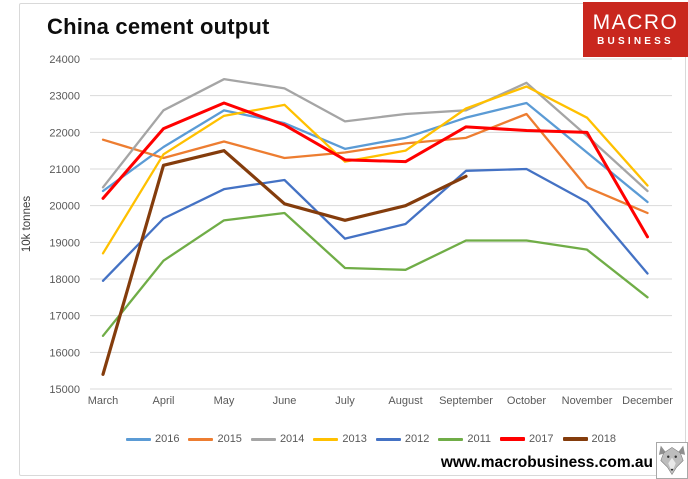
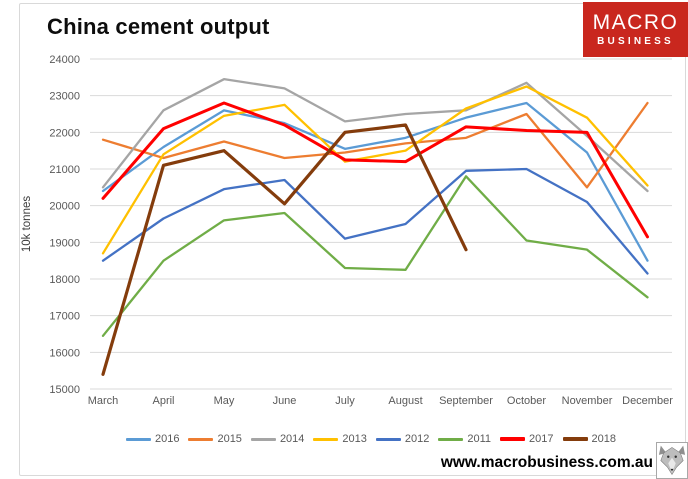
2012/March: 18000 -> 18500
2018/July: 19600 -> 22000
2018/August: 20000 -> 22200
2011/September: 19000 -> 20800
2018/September: 20800 -> 18800
2016/December: 20100 -> 18500
2015/December: 19800 -> 22800
